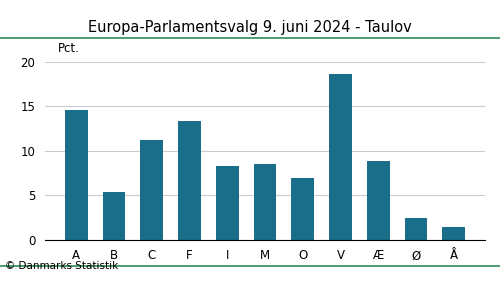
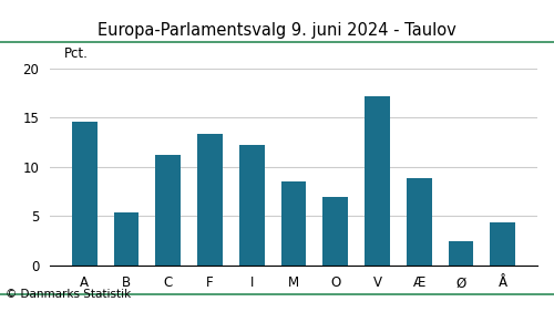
I: 8.3 -> 12.2
V: 18.7 -> 17.2
Å: 1.4 -> 4.4
